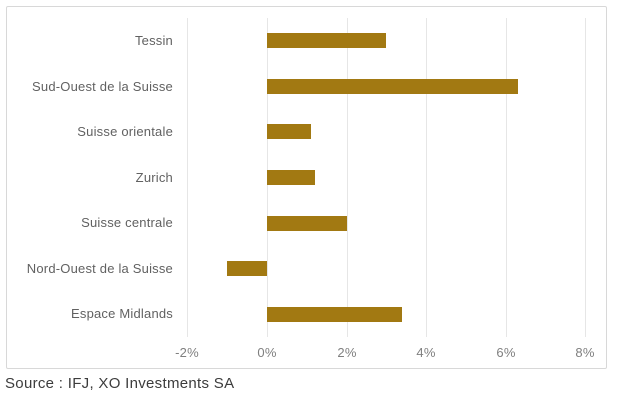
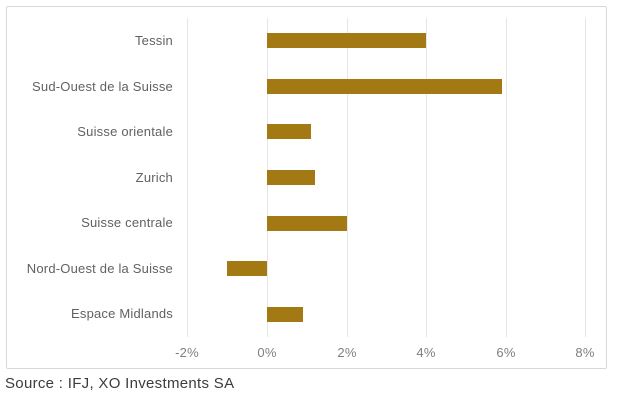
Tessin: 3.0% -> 4.0%
Sud-Ouest de la Suisse: 6.3% -> 5.9%
Espace Midlands: 3.4% -> 0.9%
